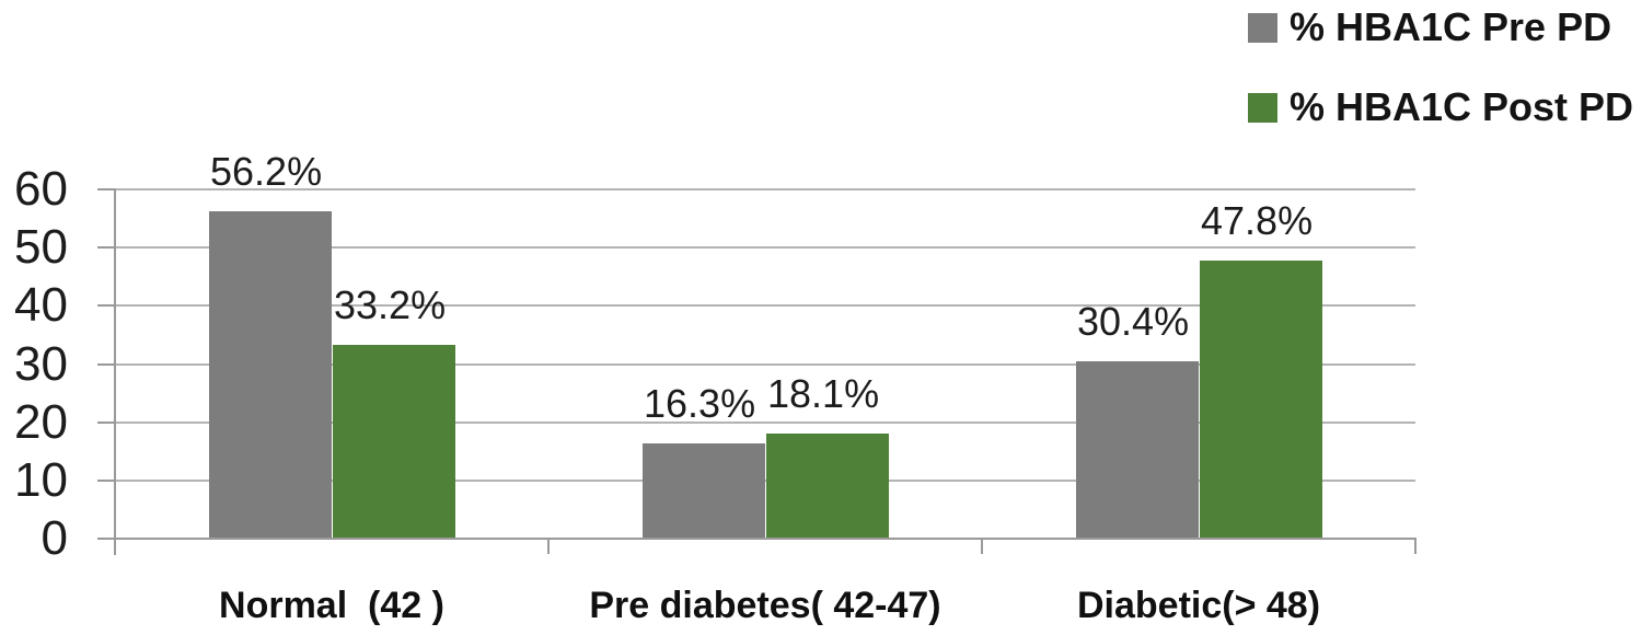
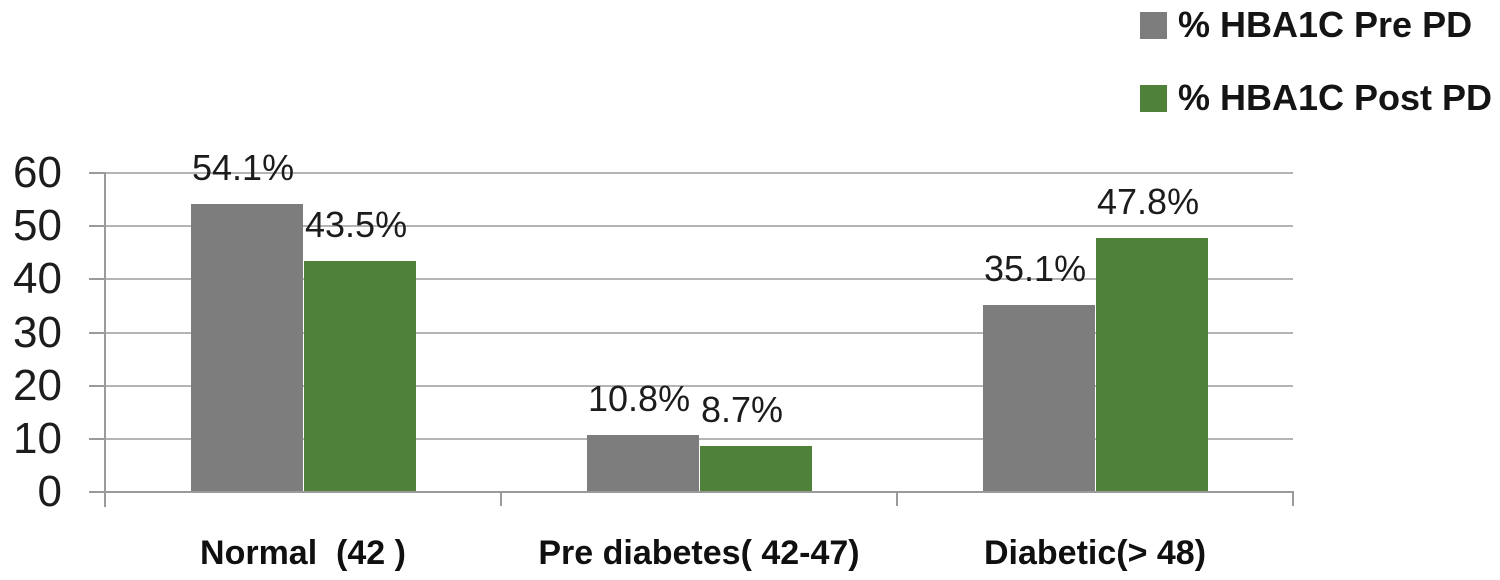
% HBA1C Pre PD/Normal (42 ): 56.2% -> 54.1%
% HBA1C Post PD/Normal (42 ): 33.2% -> 43.5%
% HBA1C Pre PD/Pre diabetes( 42-47): 16.3% -> 10.8%
% HBA1C Post PD/Pre diabetes( 42-47): 18.1% -> 8.7%
% HBA1C Pre PD/Diabetic(> 48): 30.4% -> 35.1%
